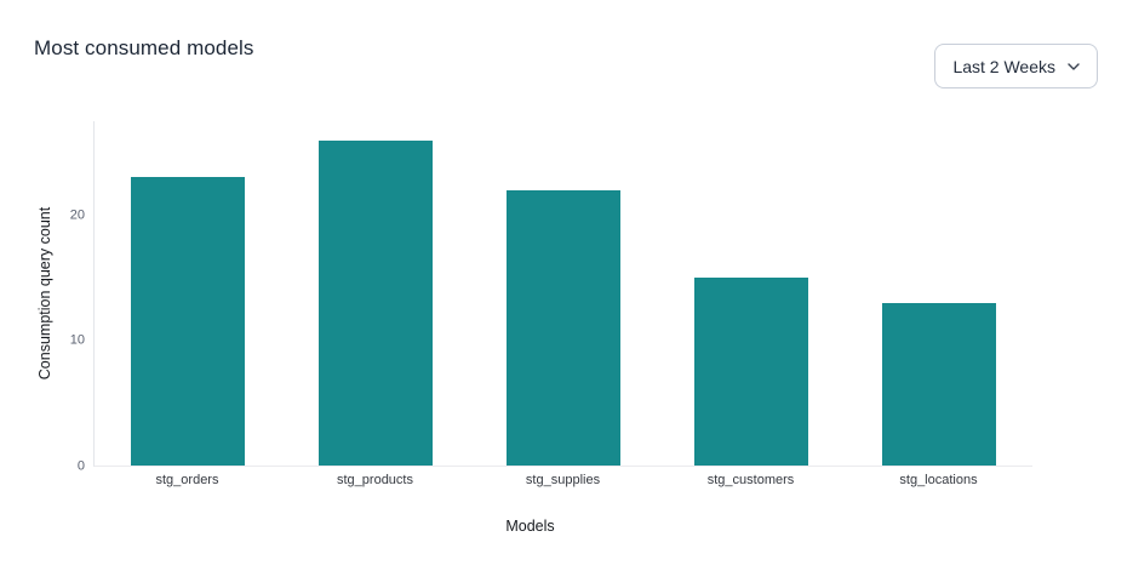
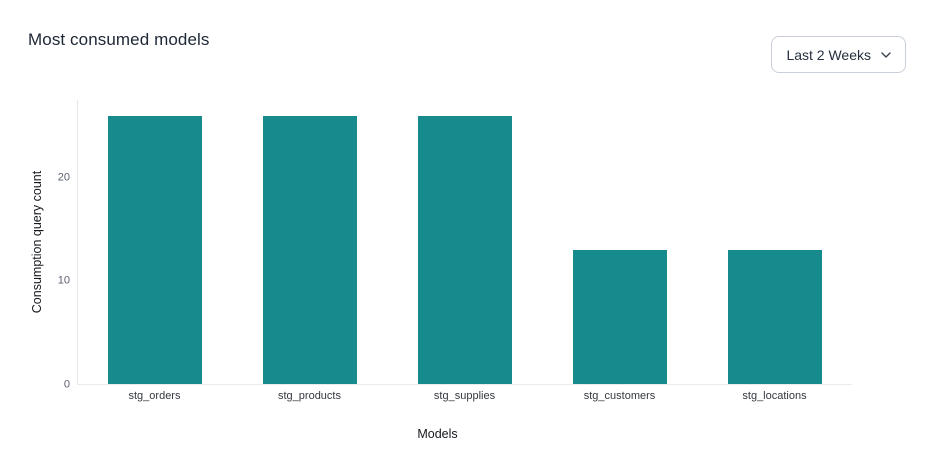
stg_orders: 23 -> 26
stg_supplies: 22 -> 26
stg_customers: 15 -> 13
